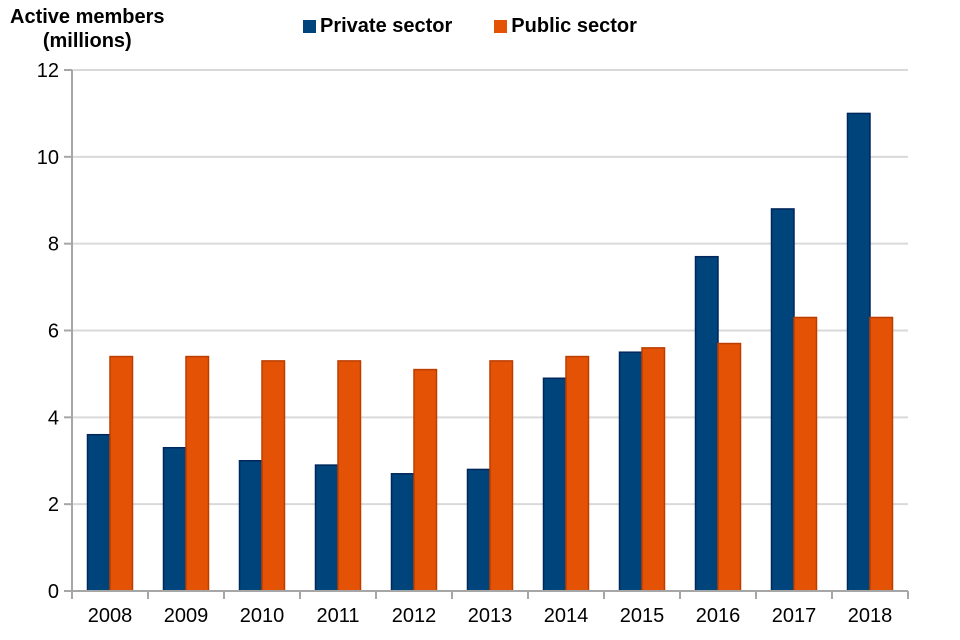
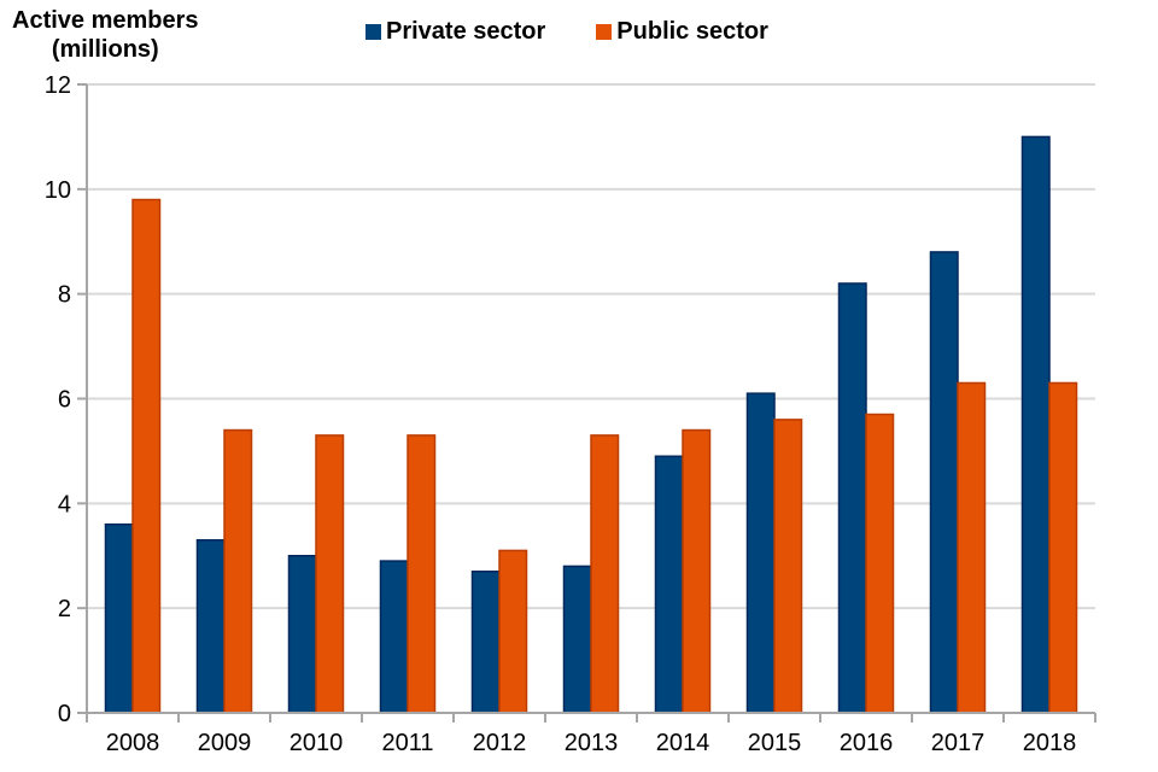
Public sector/2008: 5.4 -> 9.8
Public sector/2012: 5.1 -> 3.1
Private sector/2015: 5.5 -> 6.1
Private sector/2016: 7.7 -> 8.2
